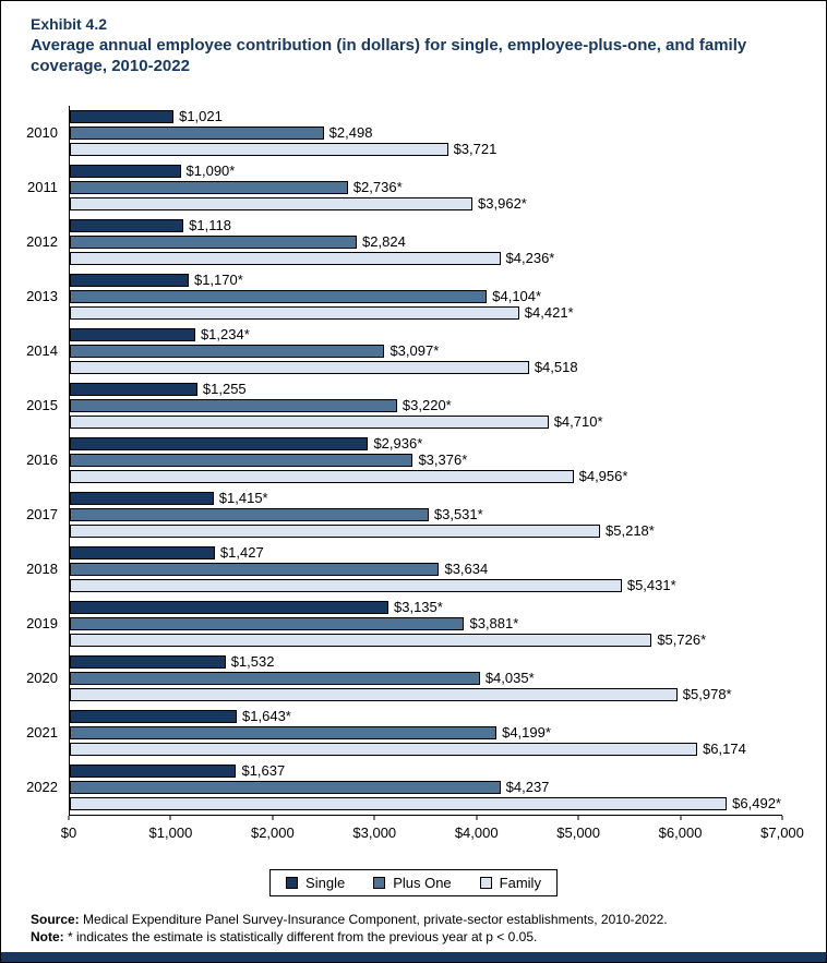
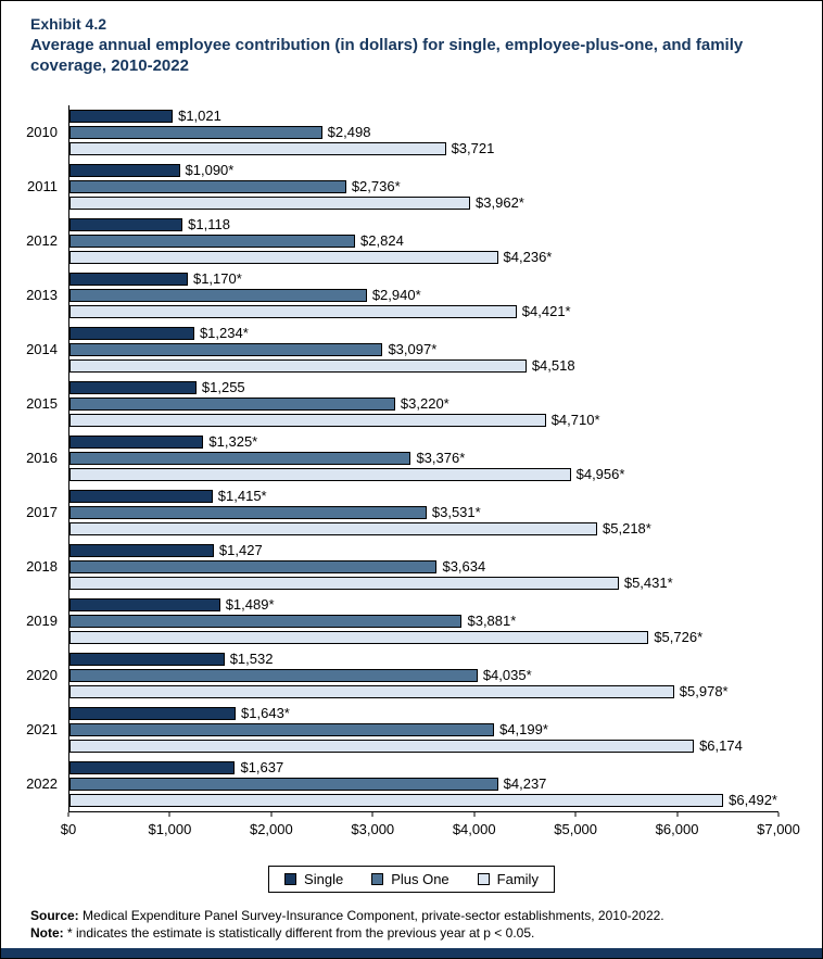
Plus One/2013: 4,104 -> 2,940
Single/2016: 2,936 -> 1,325
Single/2019: 3,135 -> 1,489
